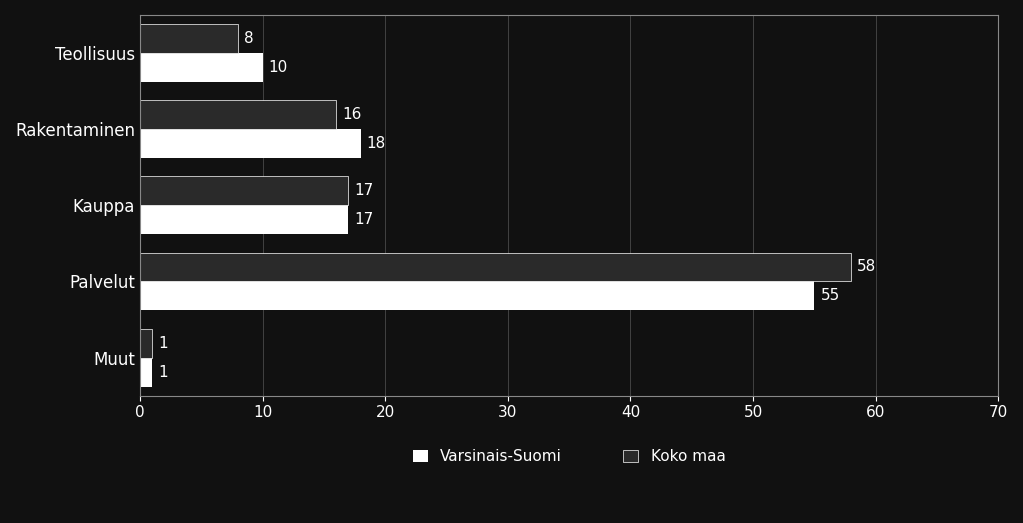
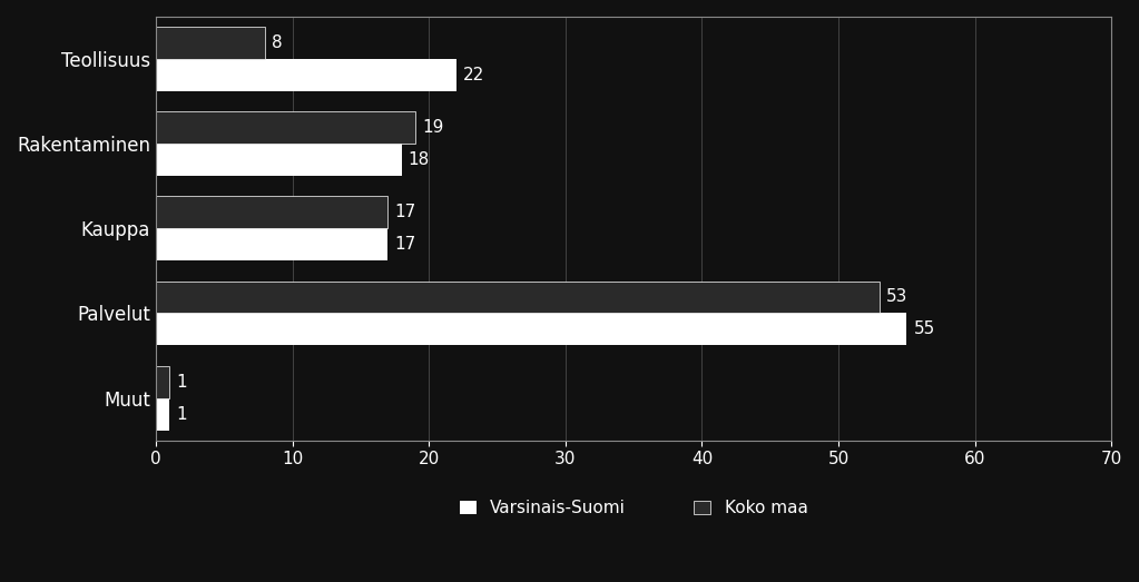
Varsinais-Suomi/Teollisuus: 10 -> 22
Koko maa/Rakentaminen: 16 -> 19
Koko maa/Palvelut: 58 -> 53
